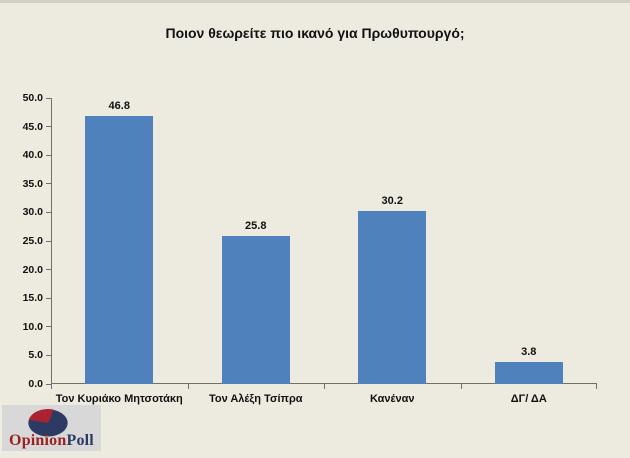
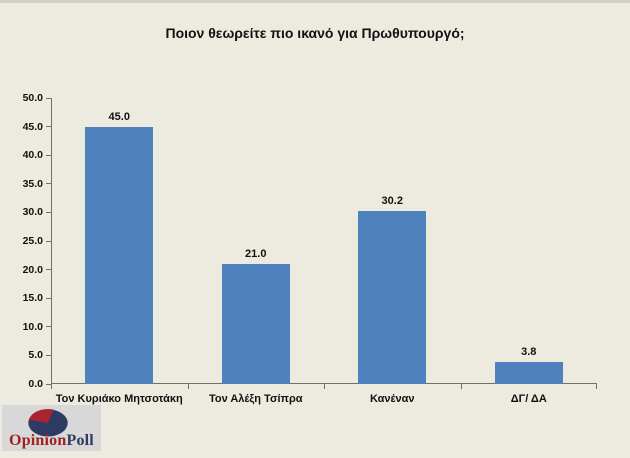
Τον Κυριάκο Μητσοτάκη: 46.8 -> 45.0
Τον Αλέξη Τσίπρα: 25.8 -> 21.0
